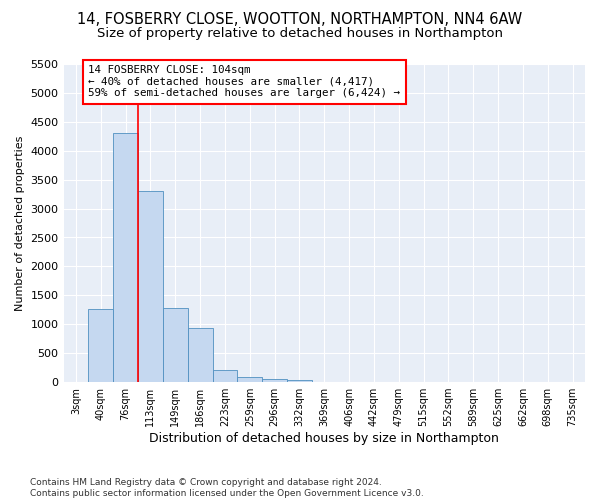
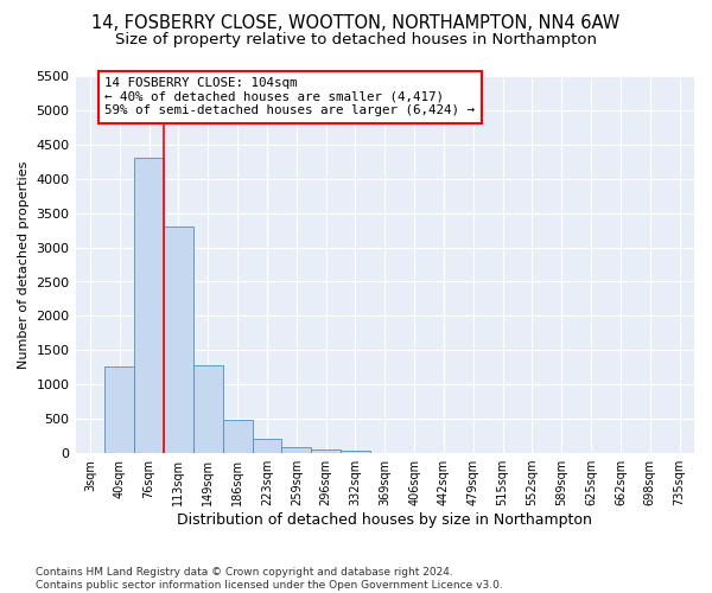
186sqm: 940 -> 480
